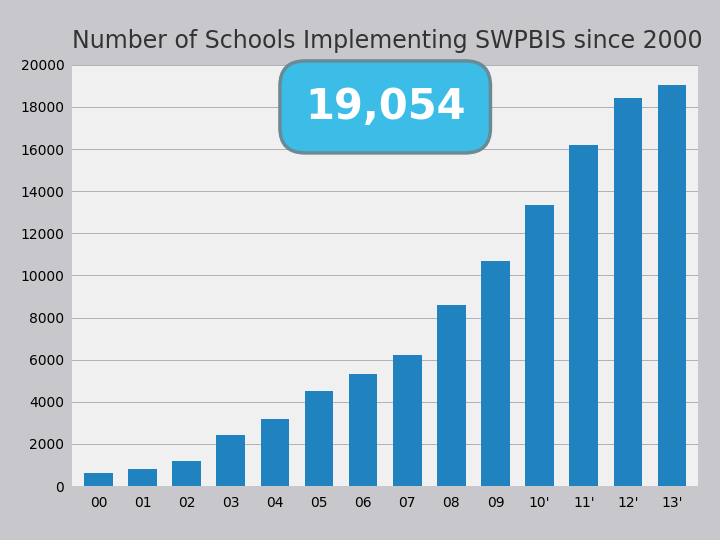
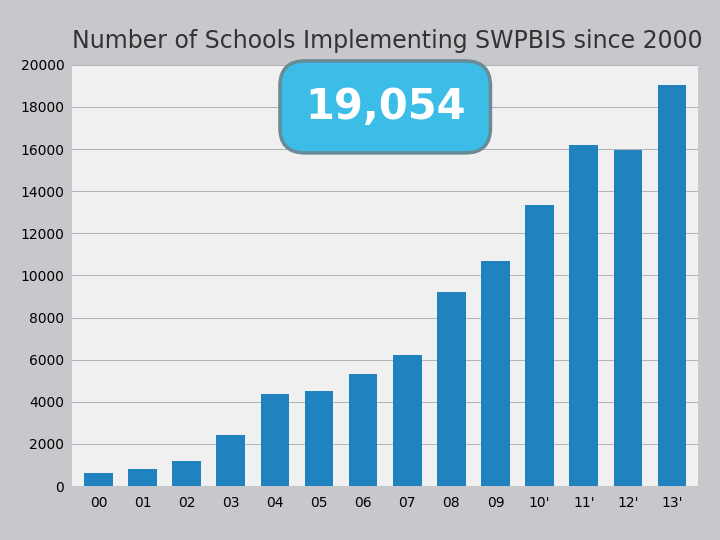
04: 3200 -> 4350
08: 8600 -> 9200
12': 18400 -> 15950
